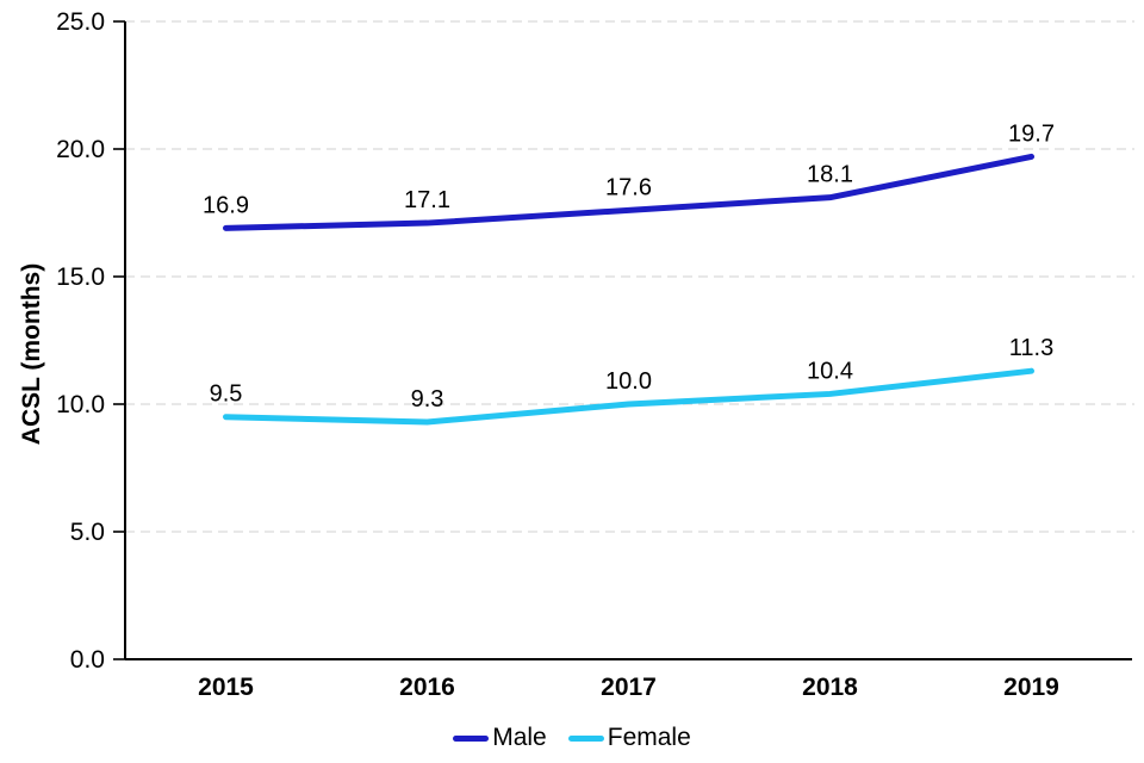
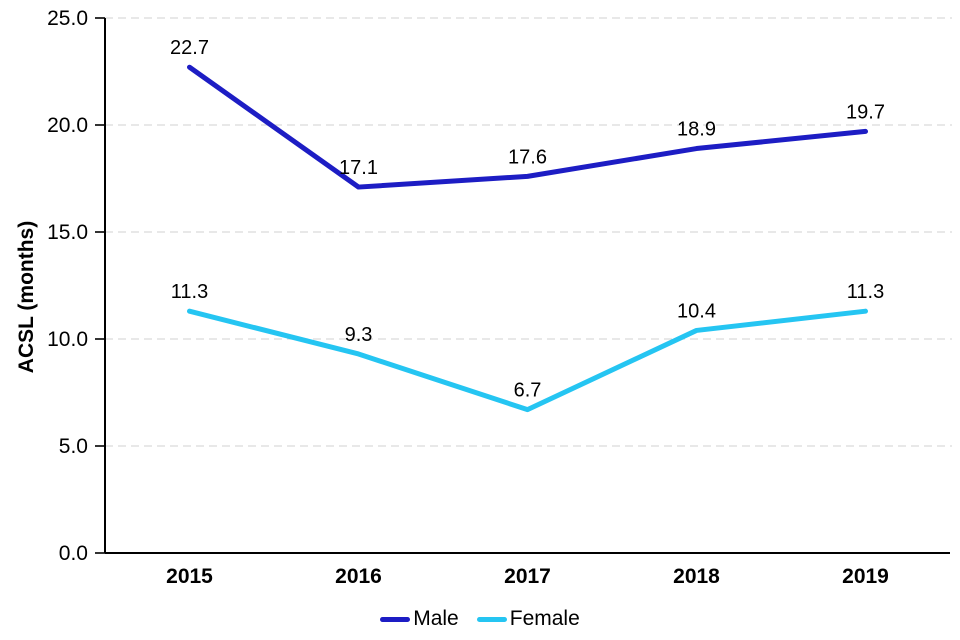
Male/2015: 16.9 -> 22.7
Female/2015: 9.5 -> 11.3
Female/2017: 10.0 -> 6.7
Male/2018: 18.1 -> 18.9
